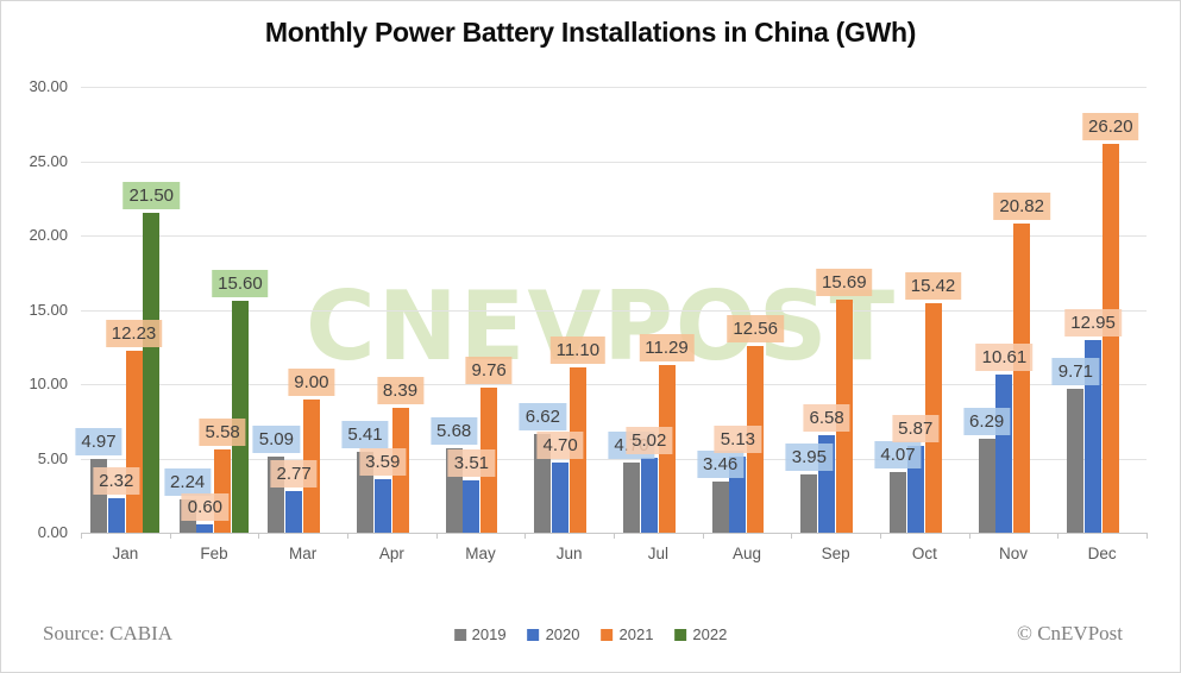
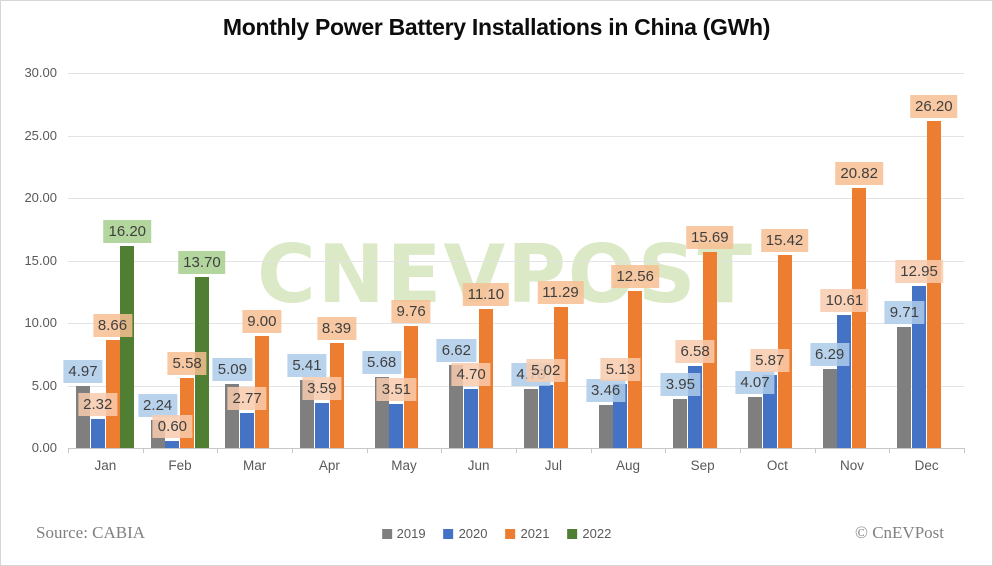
2021/Jan: 12.23 -> 8.66
2022/Jan: 21.50 -> 16.20
2022/Feb: 15.60 -> 13.70
